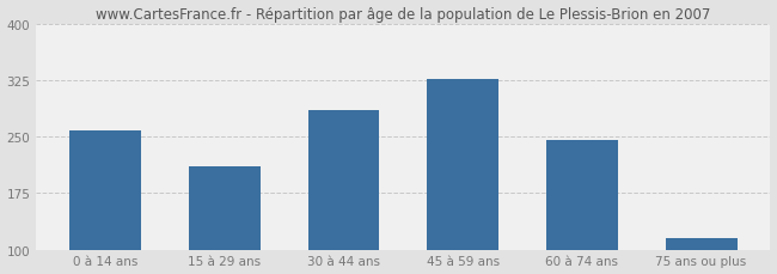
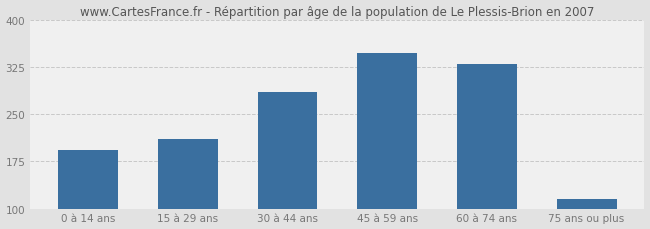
0 à 14 ans: 258 -> 194
45 à 59 ans: 327 -> 348
60 à 74 ans: 245 -> 330
